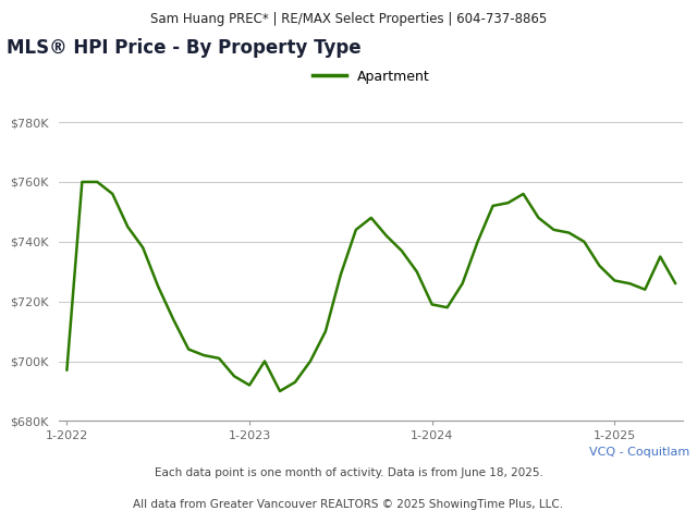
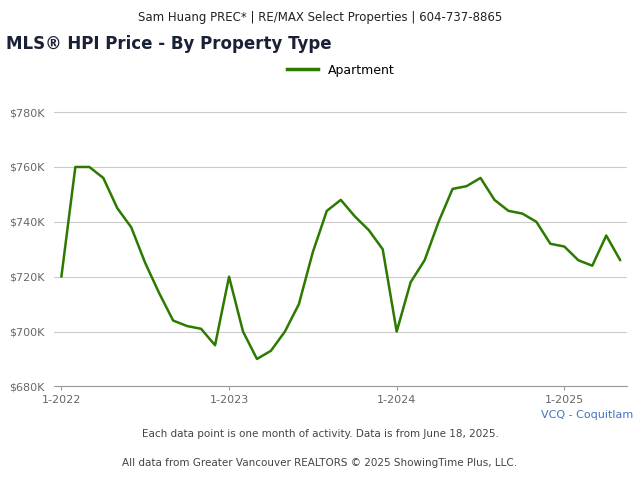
1-2022: $697K -> $720K
1-2023: $692K -> $720K
1-2024: $719K -> $700K
1-2025: $727K -> $731K
